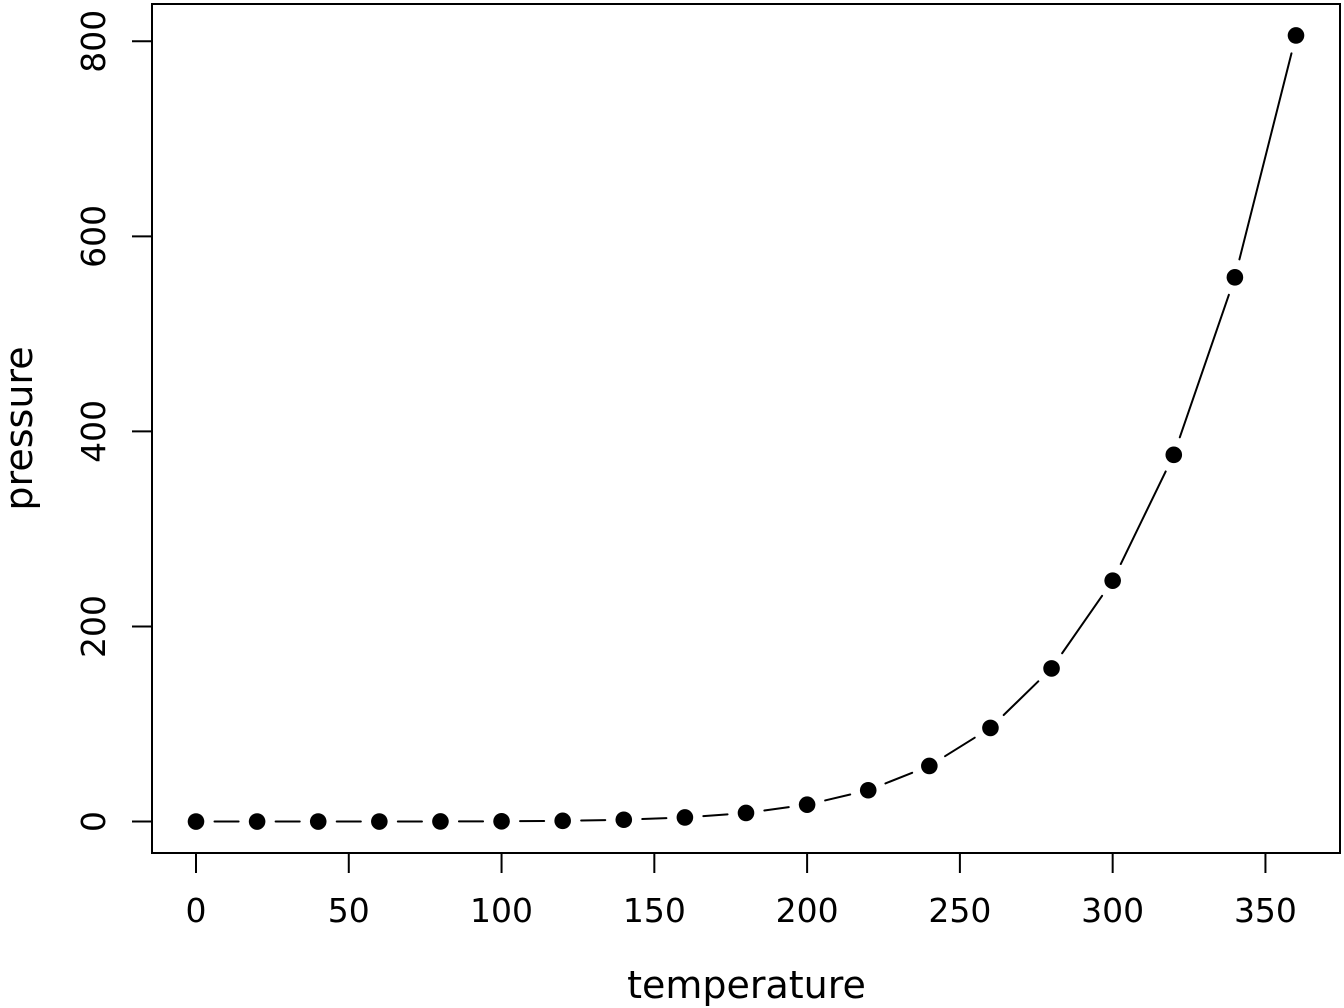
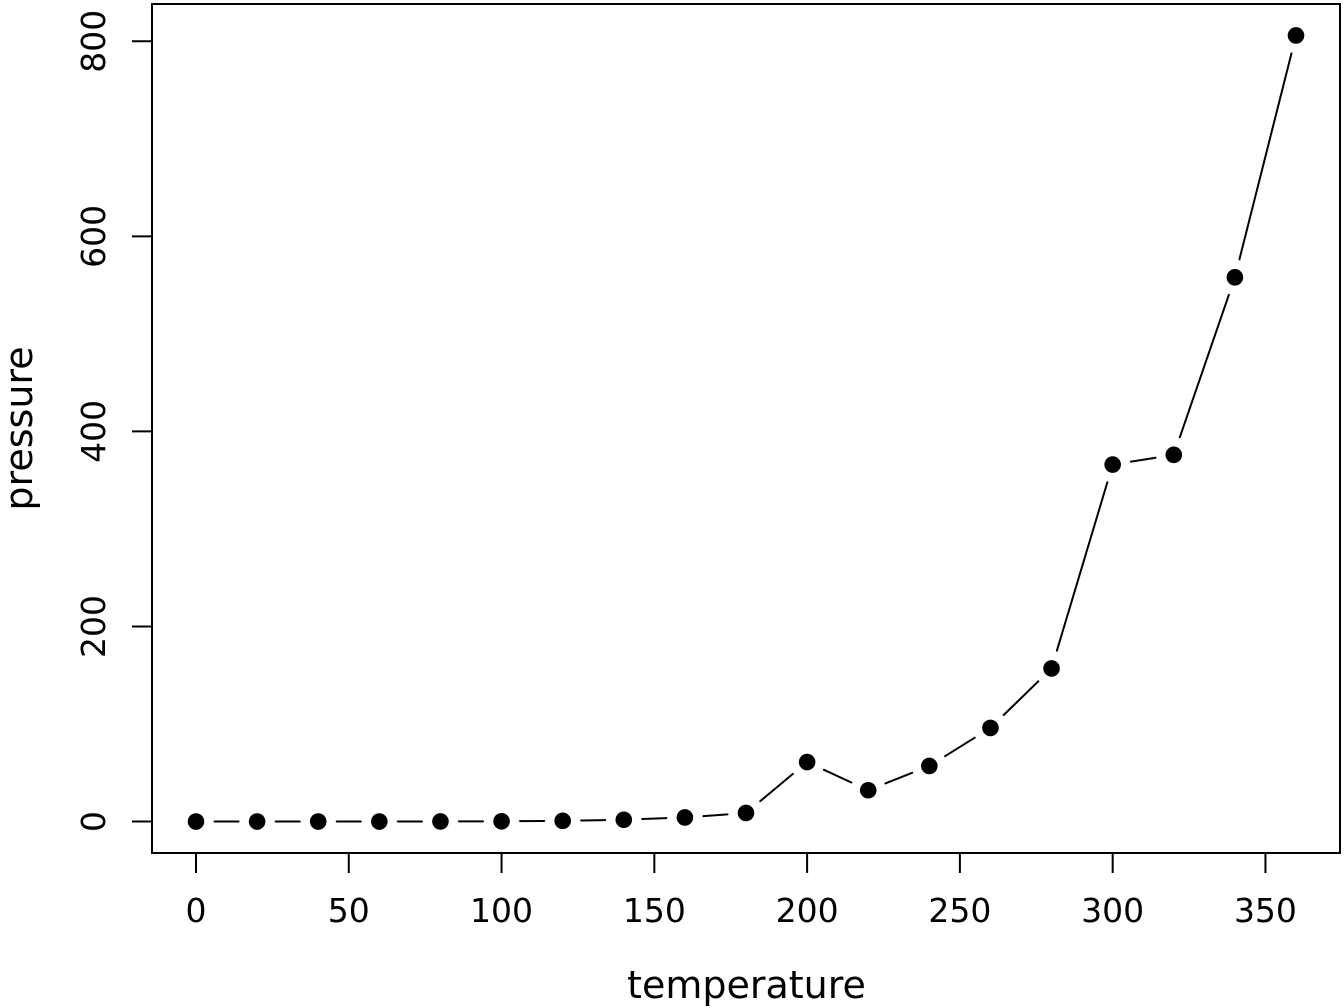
200: 17 -> 61
300: 247 -> 366
